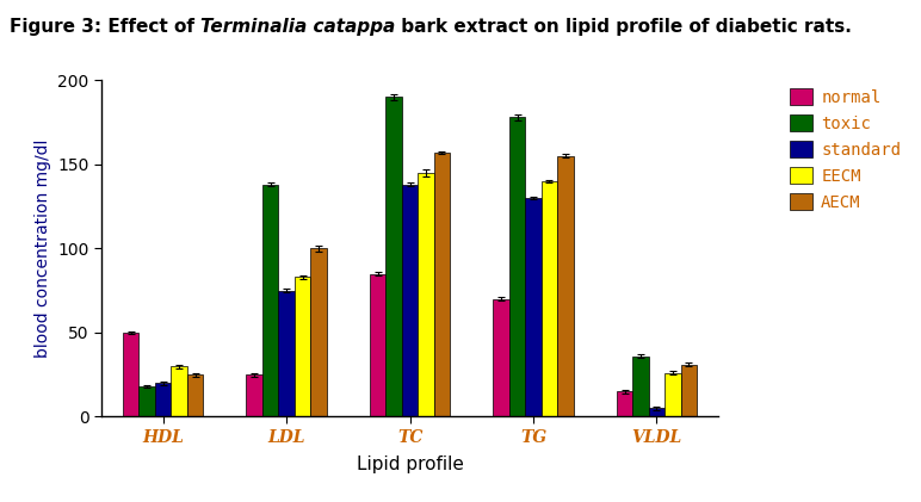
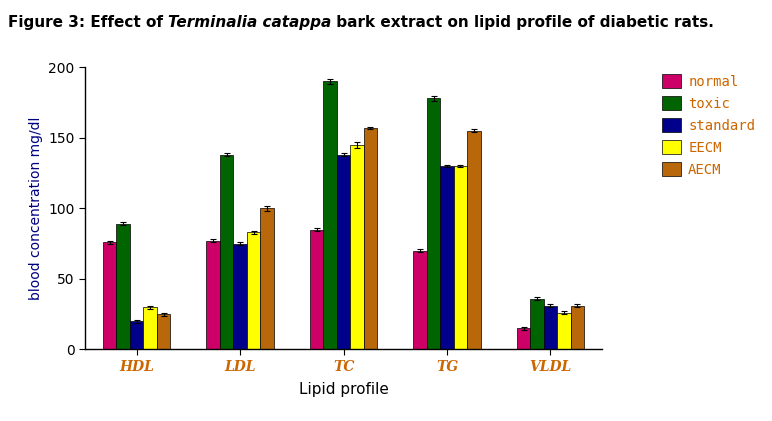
normal/HDL: 50 -> 76
toxic/HDL: 18 -> 89
normal/LDL: 25 -> 77
EECM/TG: 140 -> 130
standard/VLDL: 5 -> 31
